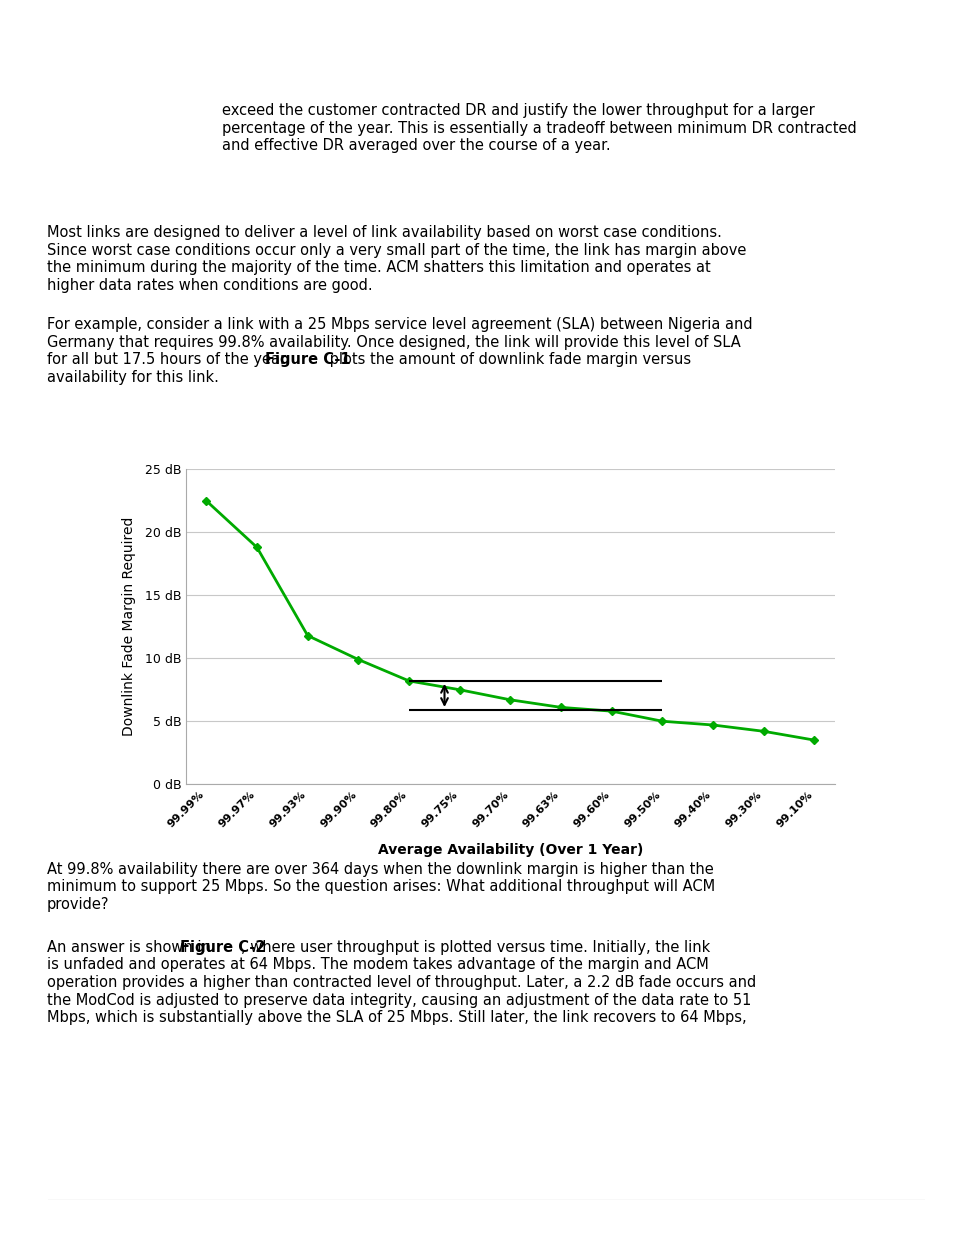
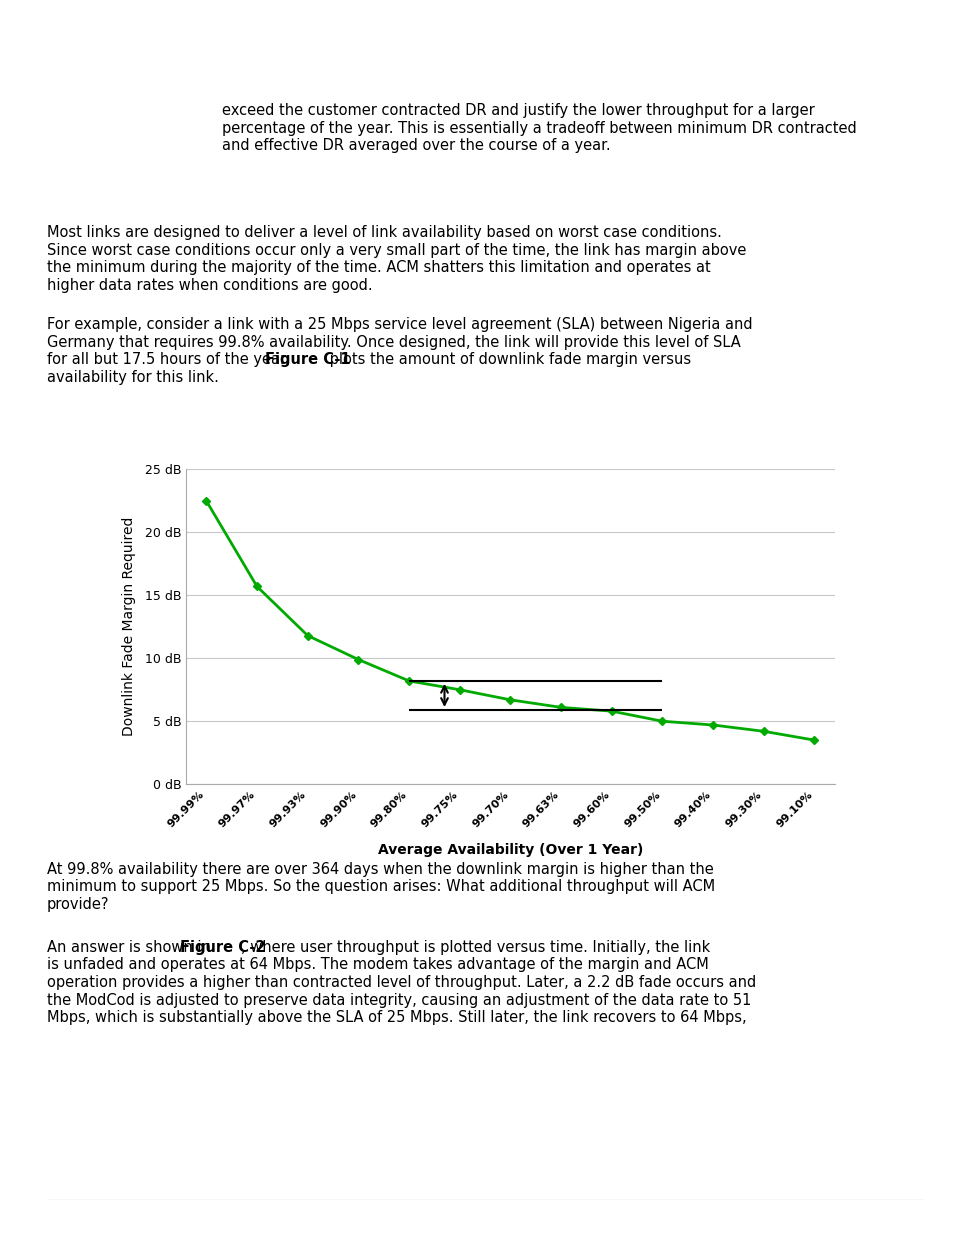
99.97%: 18.8 dB -> 15.7 dB
